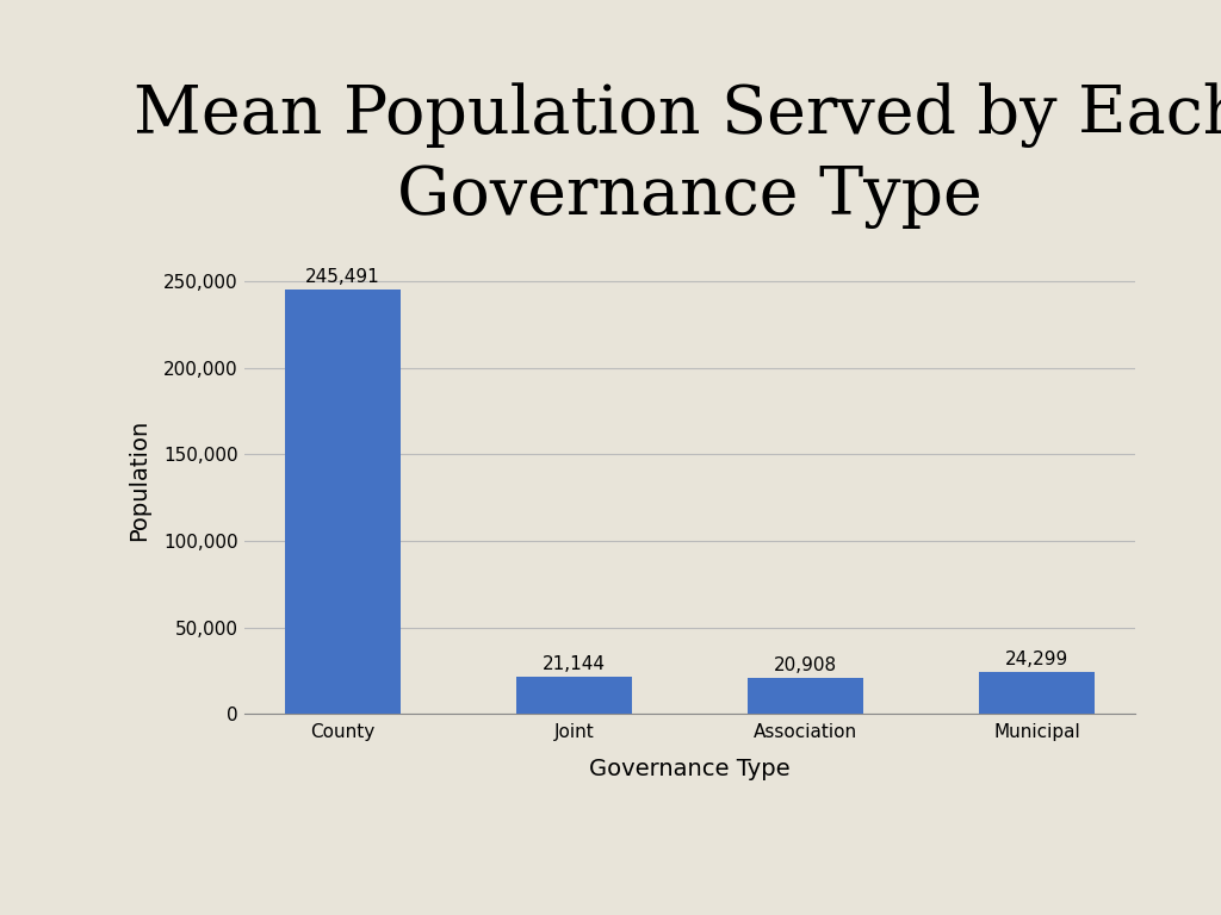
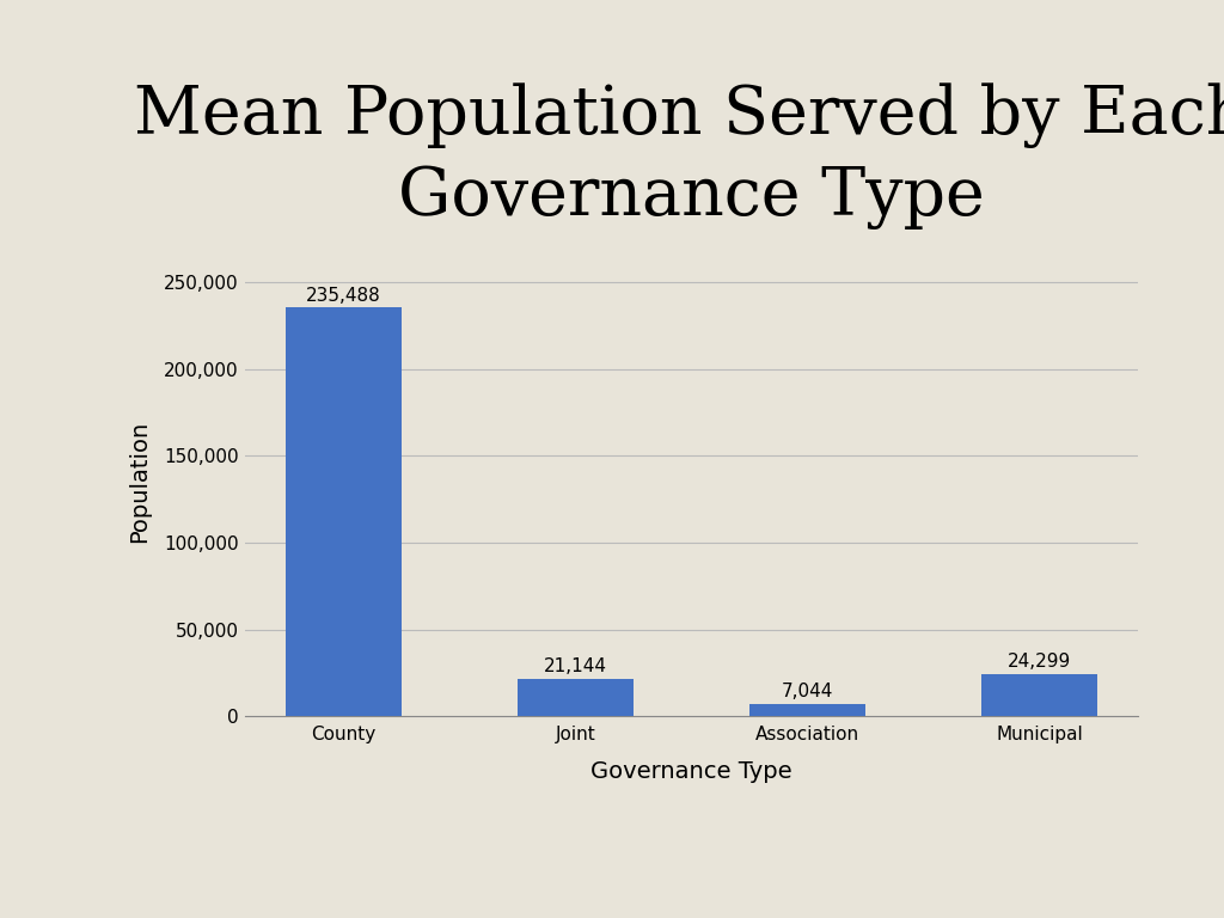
County: 245,491 -> 235,488
Association: 20,908 -> 7,044
